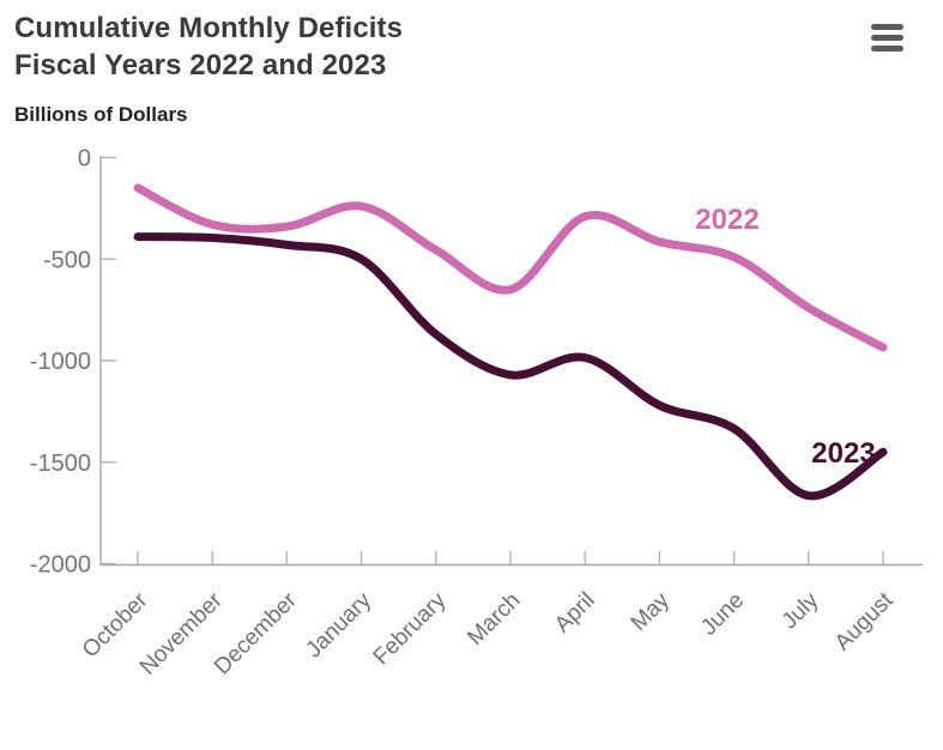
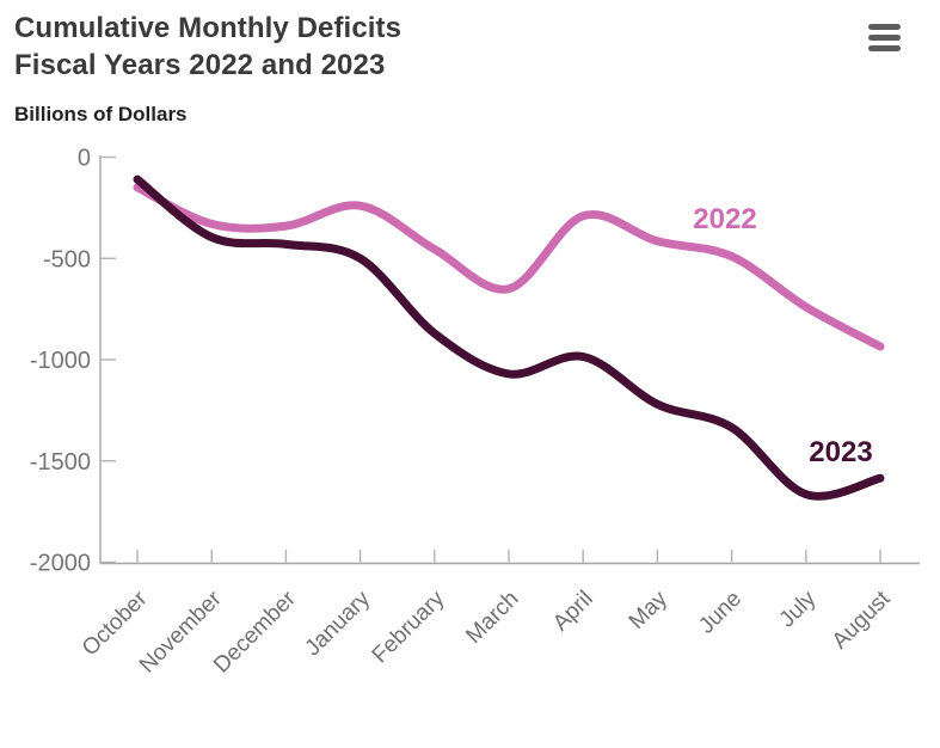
2023/October: -390 -> -110
2023/August: -1450 -> -1580
